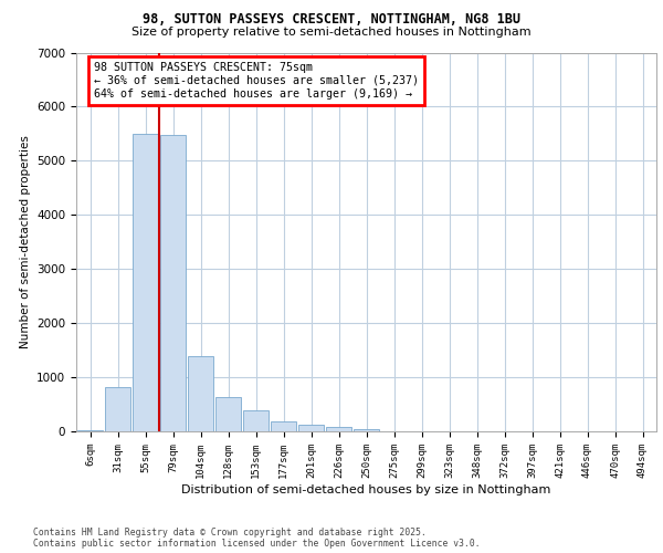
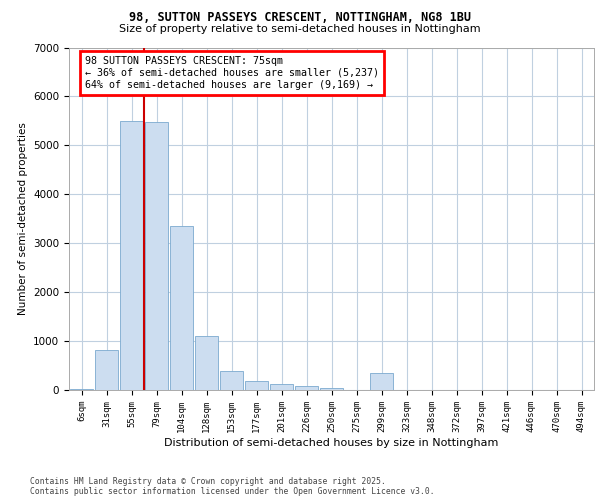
104sqm: 1380 -> 3350
128sqm: 640 -> 1100
299sqm: 0 -> 350
